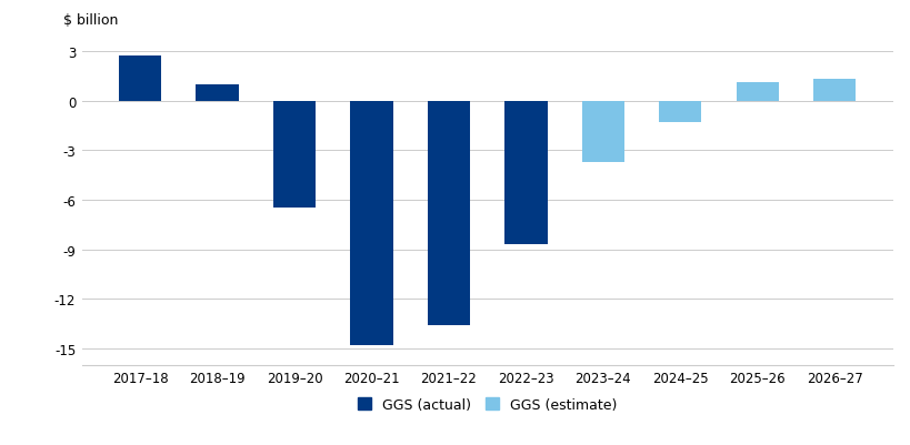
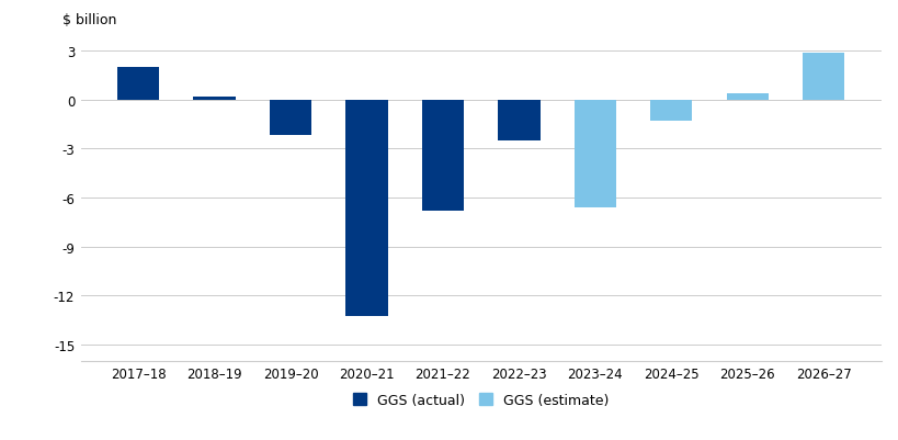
2017–18: 2.7 -> 2.0
2018–19: 1.0 -> 0.2
2019–20: -6.5 -> -2.2
2020–21: -14.8 -> -13.3
2021–22: -13.6 -> -6.8
2022–23: -8.7 -> -2.5
2023–24: -3.7 -> -6.6
2025–26: 1.1 -> 0.4
2026–27: 1.3 -> 2.9
